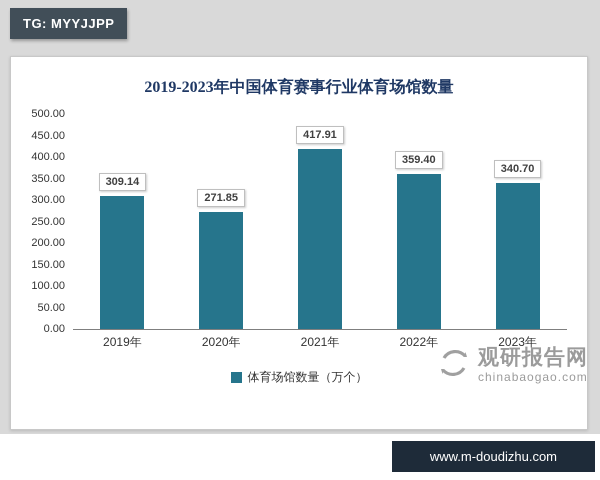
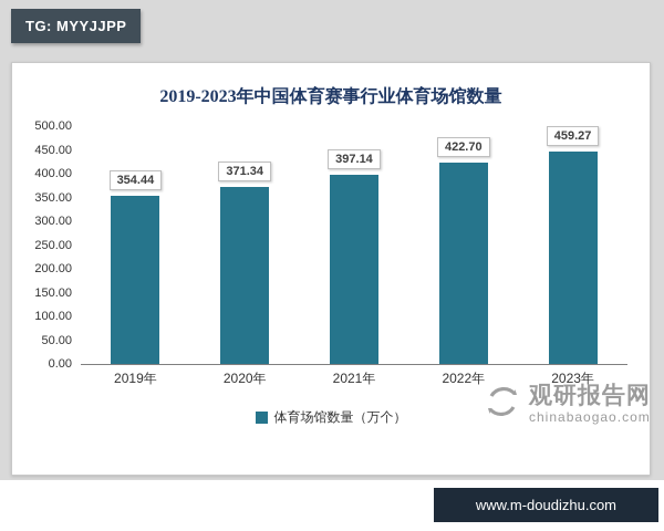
2019年: 309.14 -> 354.44
2020年: 271.85 -> 371.34
2021年: 417.91 -> 397.14
2022年: 359.40 -> 422.70
2023年: 340.70 -> 459.27
